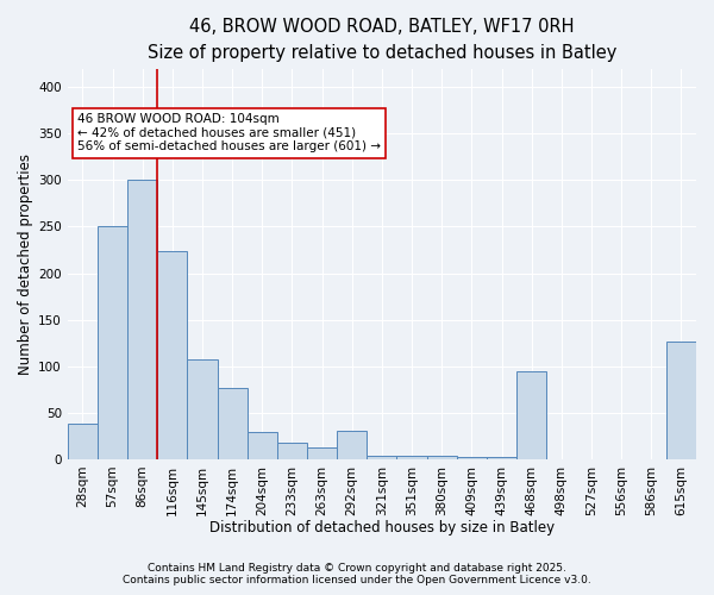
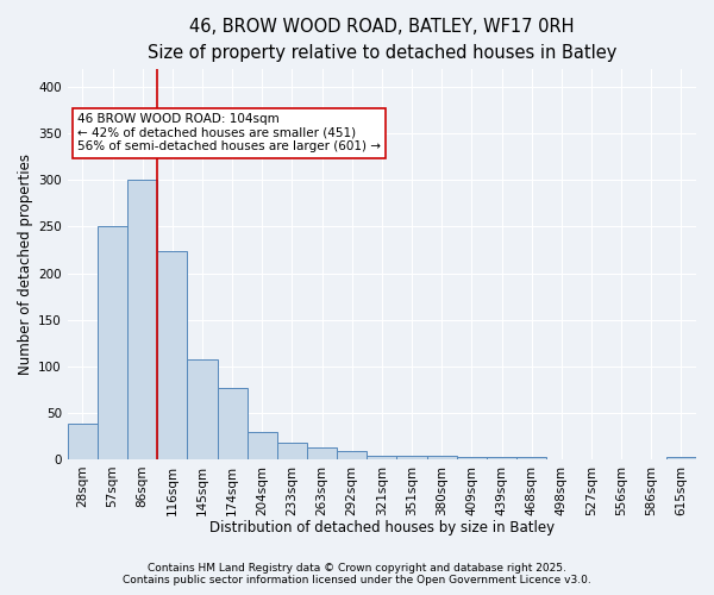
292sqm: 30 -> 9
468sqm: 94 -> 3
615sqm: 126 -> 3
